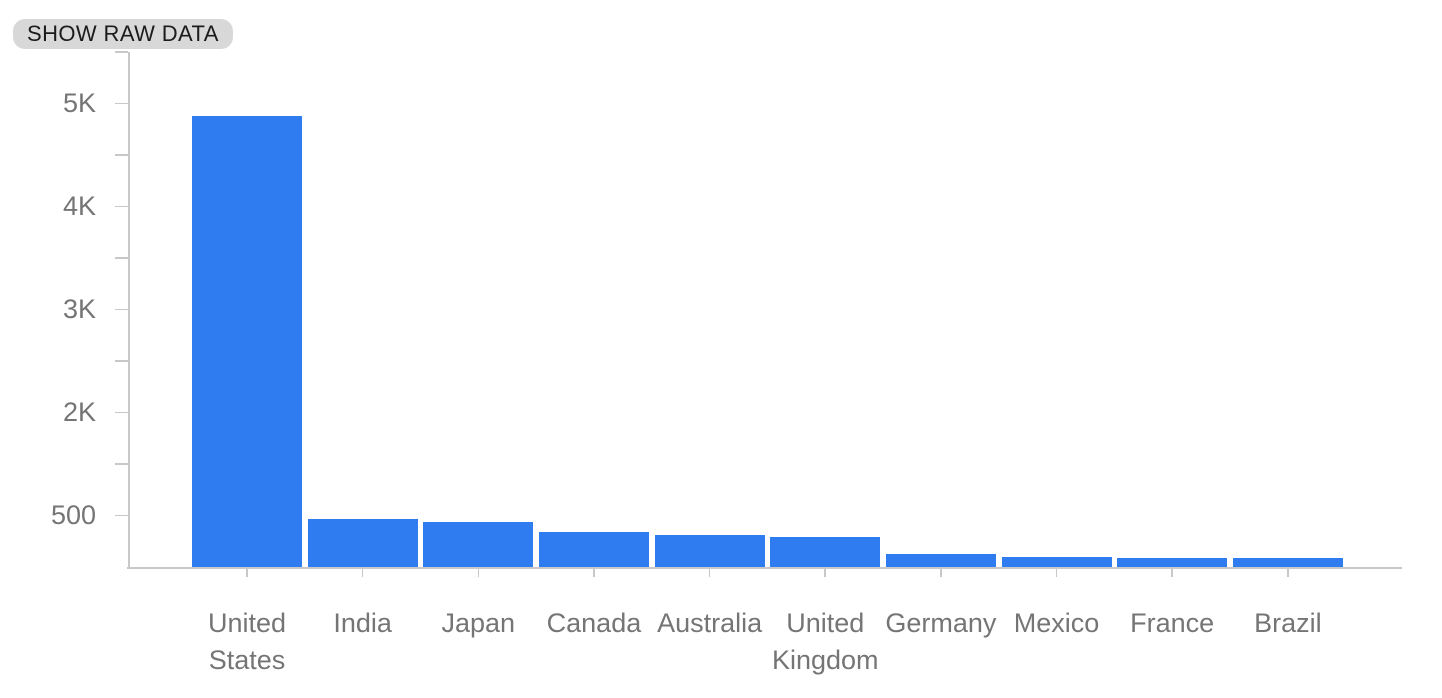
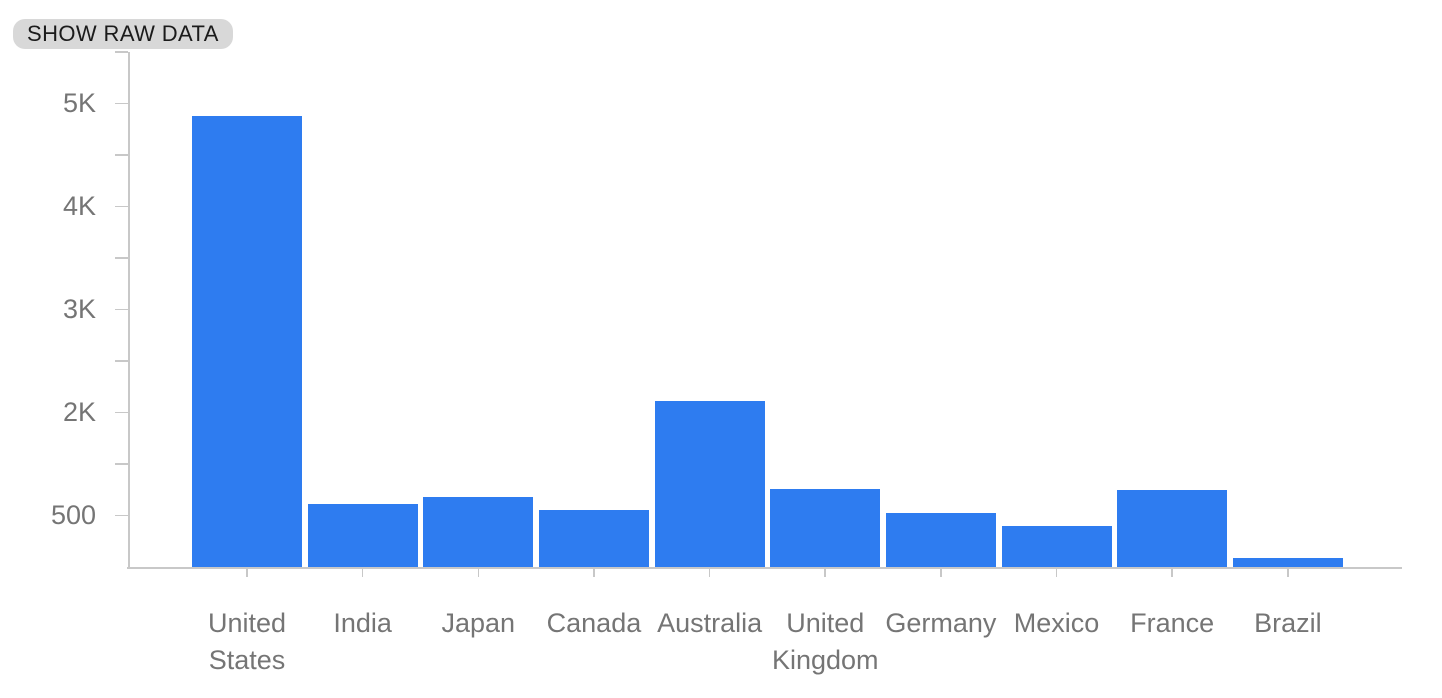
India: 0.47K -> 0.73K
Japan: 0.44K -> 0.86K
Canada: 0.34K -> 0.61K
Australia: 0.32K -> 2.11K
United Kingdom: 0.30K -> 1.01K
Germany: 0.12K -> 0.54K
Mexico: 0.10K -> 0.40K
France: 0.09K -> 0.99K
